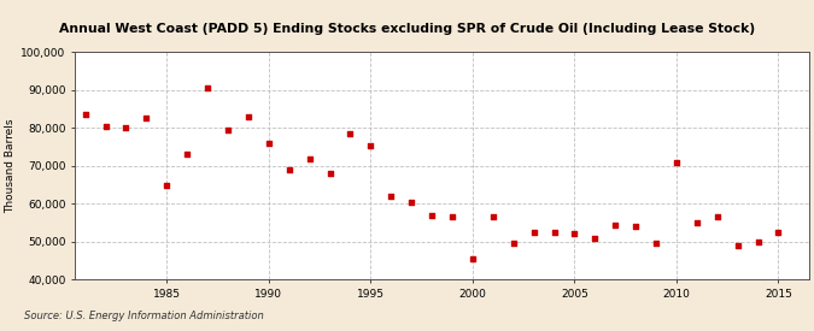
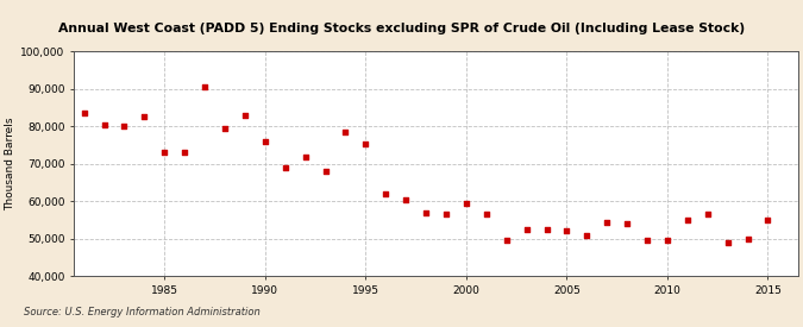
1985: 65,000 -> 73,000
2000: 45,500 -> 59,500
2010: 71,000 -> 49,500
2015: 52,500 -> 55,000
